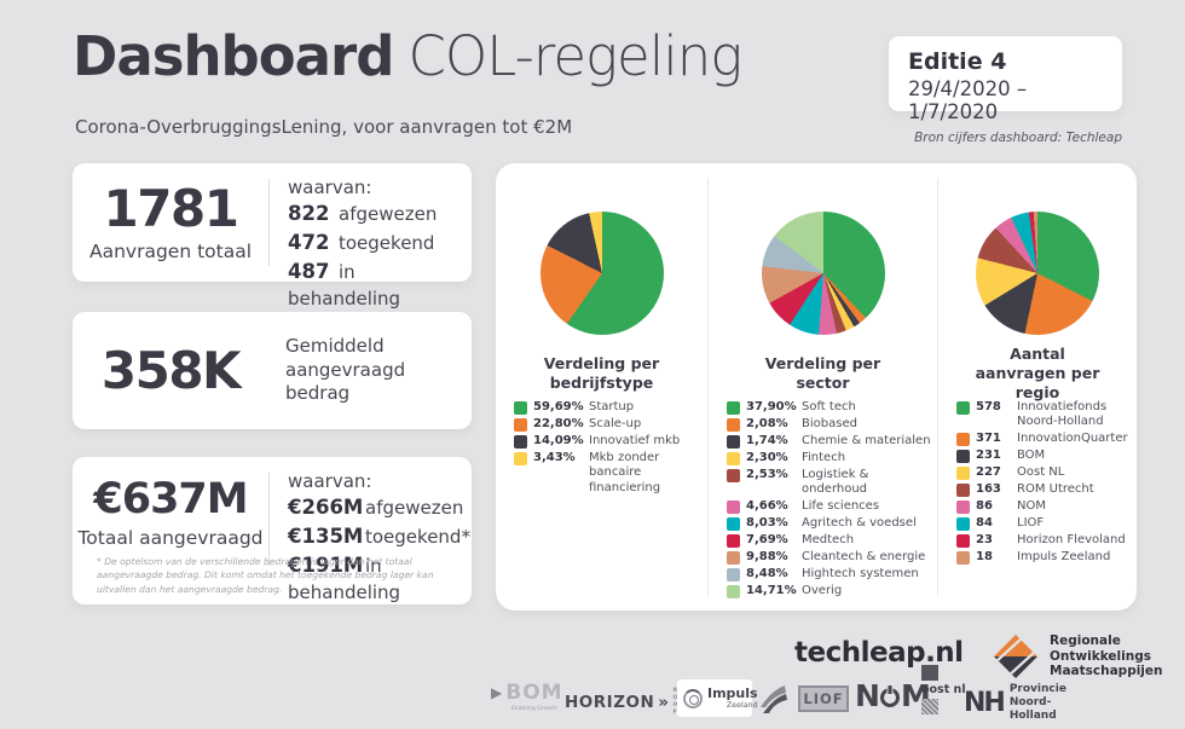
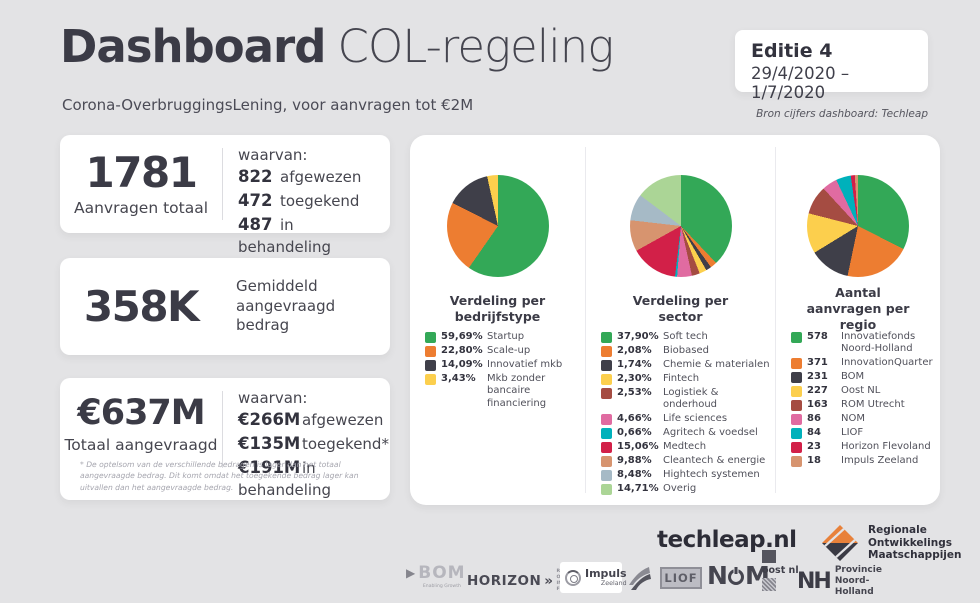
Verdeling per sector/Agritech & voedsel: 8,03% -> 0,66%
Verdeling per sector/Medtech: 7,69% -> 15,06%
